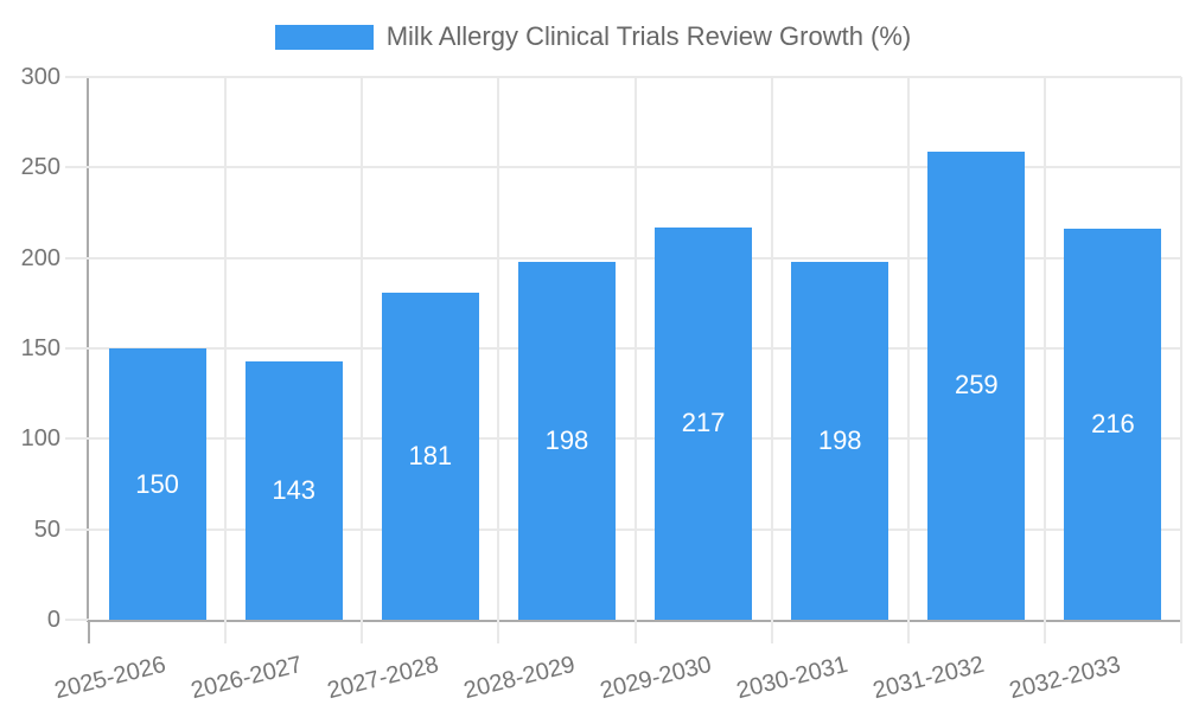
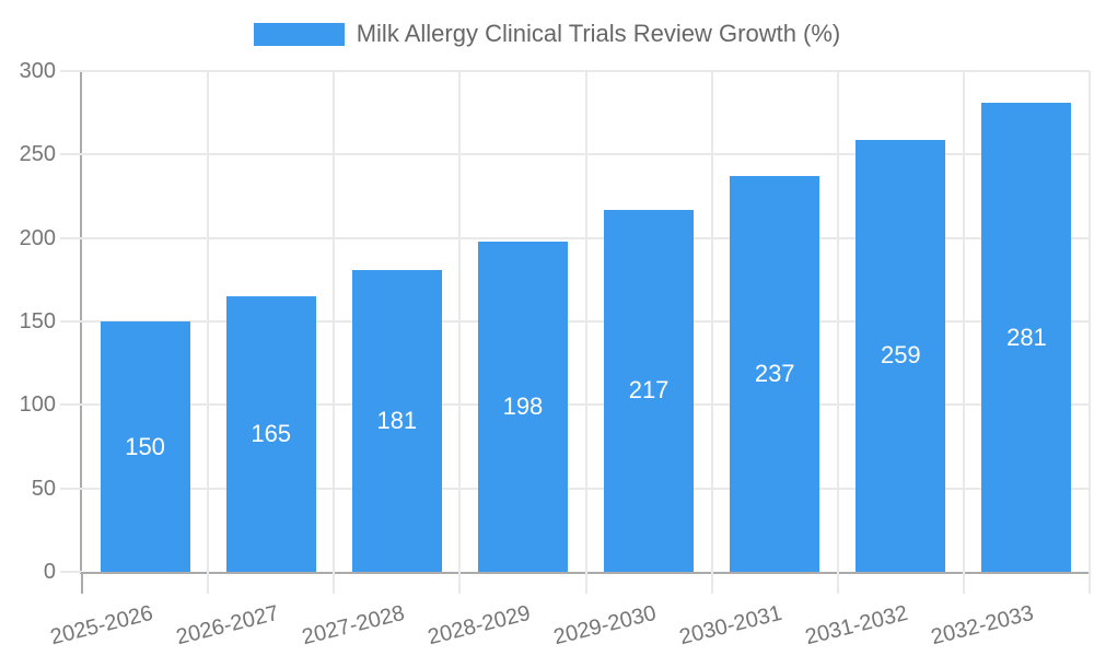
2026-2027: 143 -> 165
2030-2031: 198 -> 237
2032-2033: 216 -> 281
